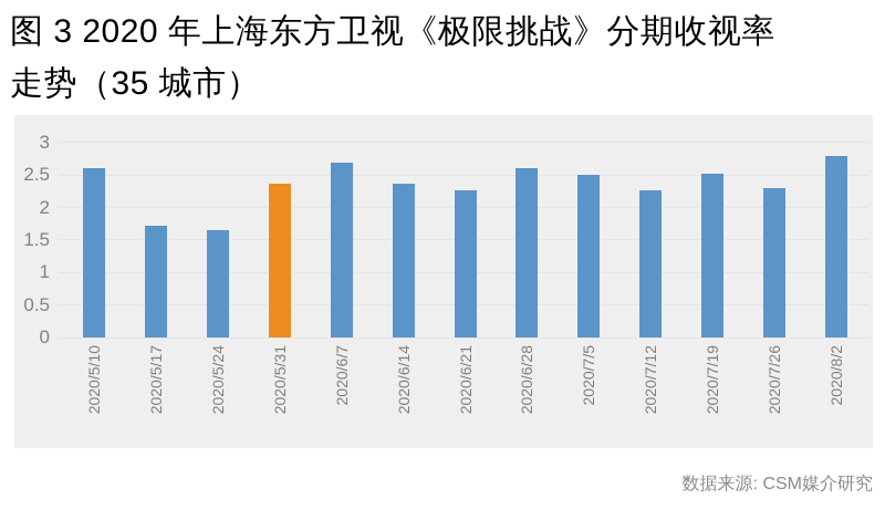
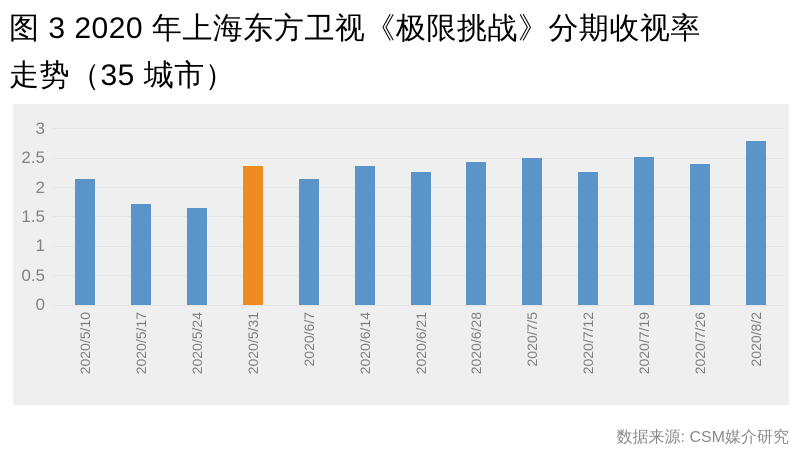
2020/5/10: 2.6 -> 2.1
2020/6/7: 2.7 -> 2.1
2020/6/28: 2.6 -> 2.4
2020/7/26: 2.3 -> 2.4
